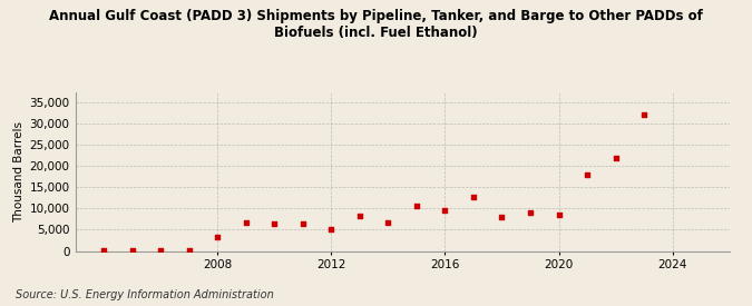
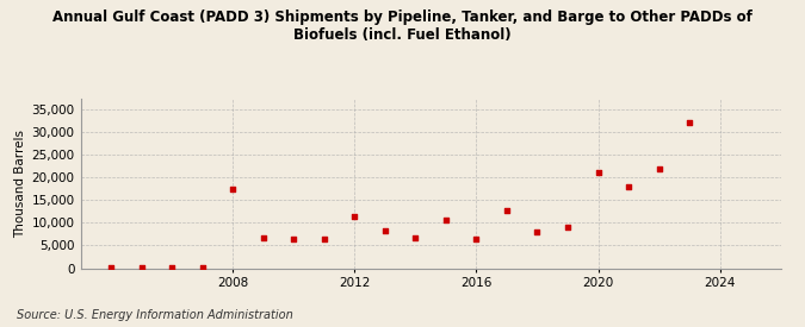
2008: 3,200 -> 17,500
2012: 5,100 -> 11,500
2016: 9,700 -> 6,500
2020: 8,500 -> 21,000
